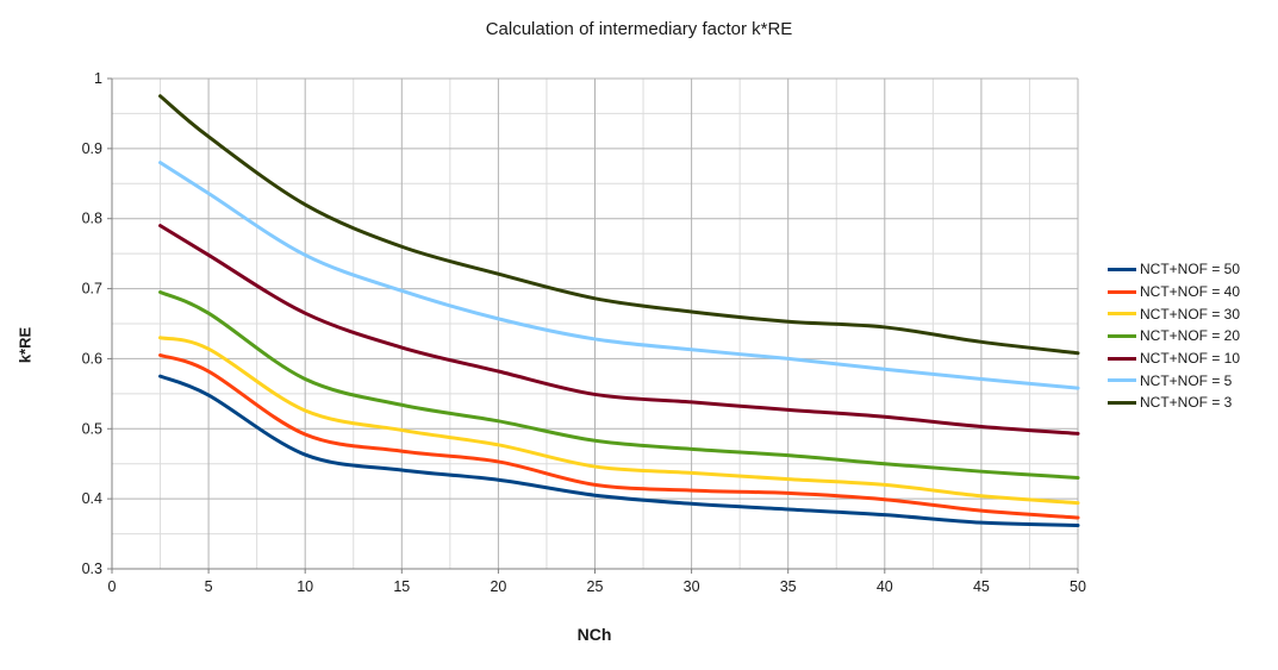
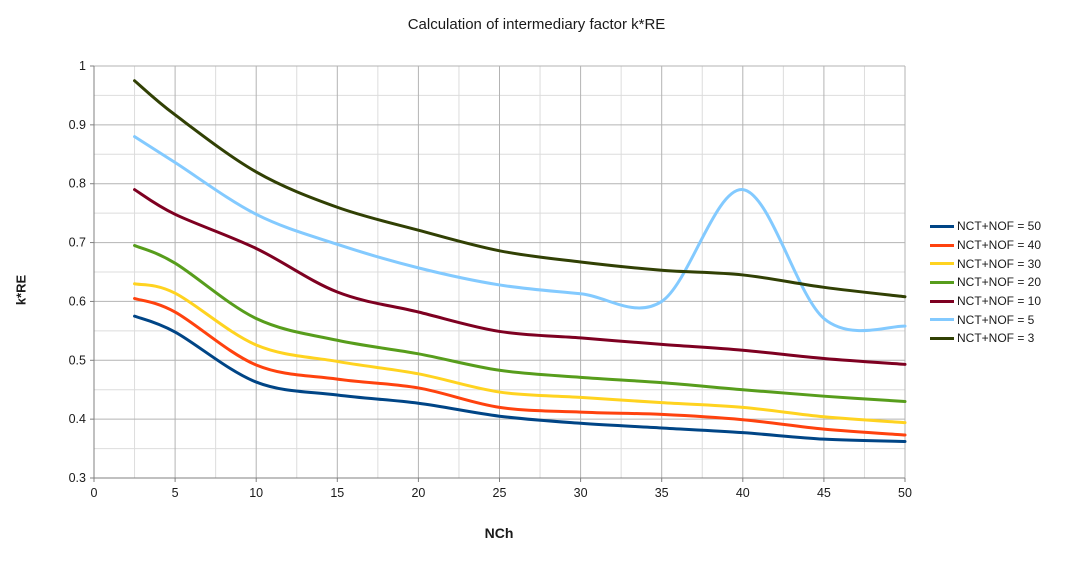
NCT+NOF = 10/10: 0.67 -> 0.69
NCT+NOF = 5/40: 0.58 -> 0.79
